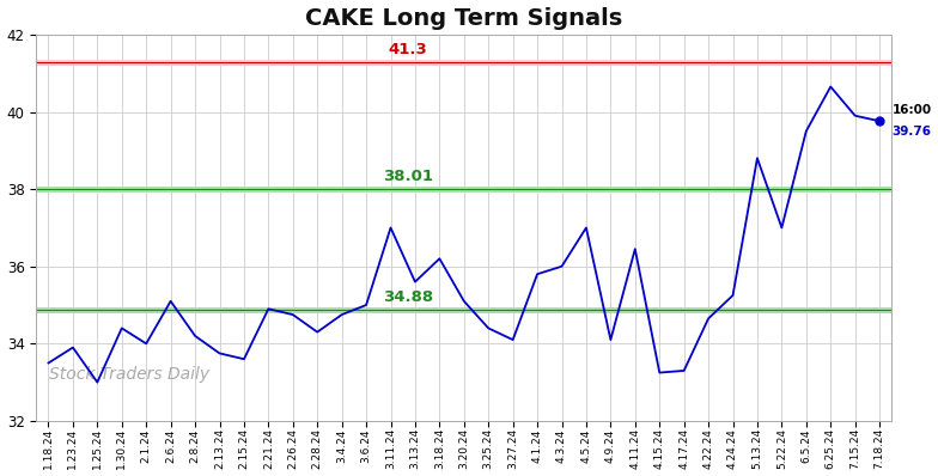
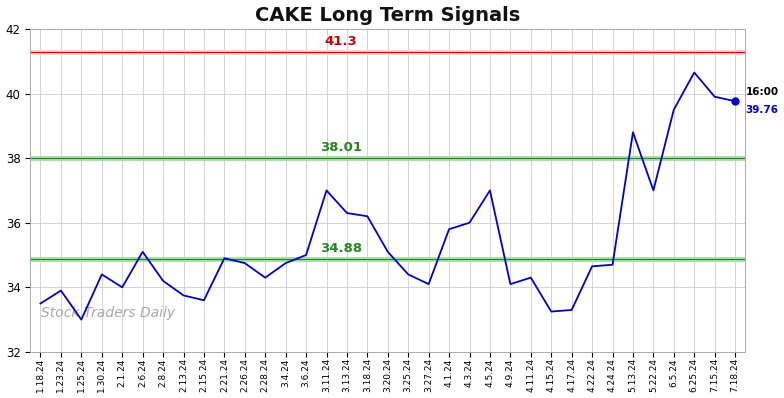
3.13.24: 35.60 -> 36.30
4.11.24: 36.45 -> 34.30
4.24.24: 35.25 -> 34.70
